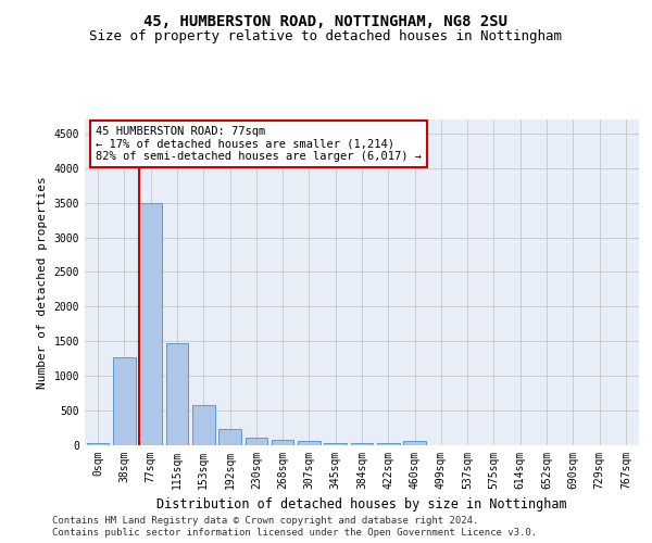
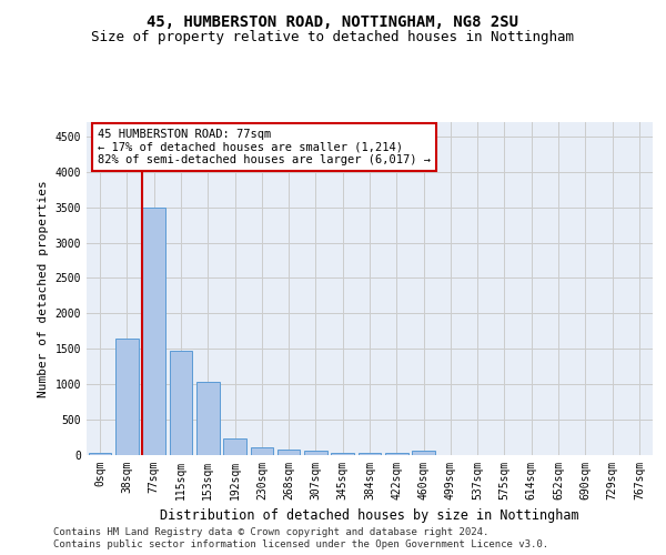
38sqm: 1270 -> 1640
153sqm: 580 -> 1040
